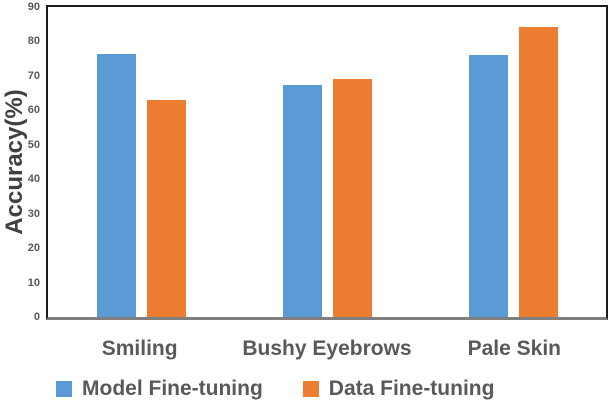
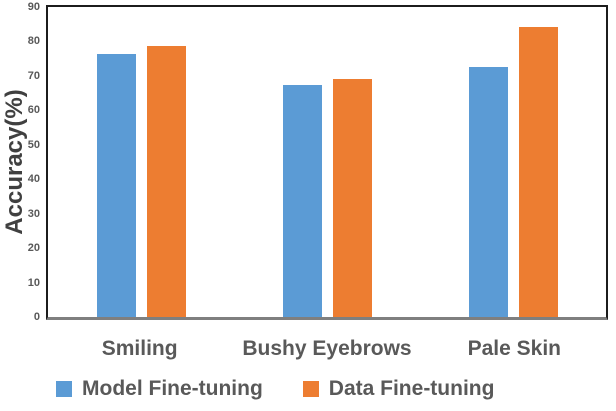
Data Fine-tuning/Smiling: 63 -> 79
Model Fine-tuning/Pale Skin: 76 -> 72
